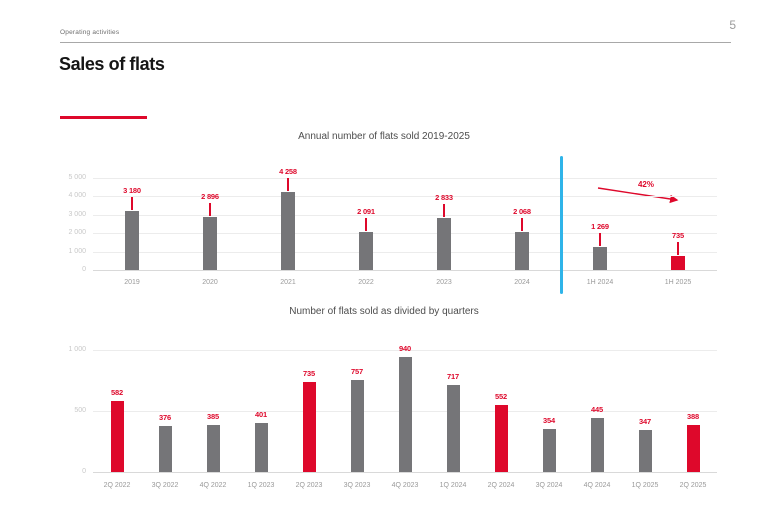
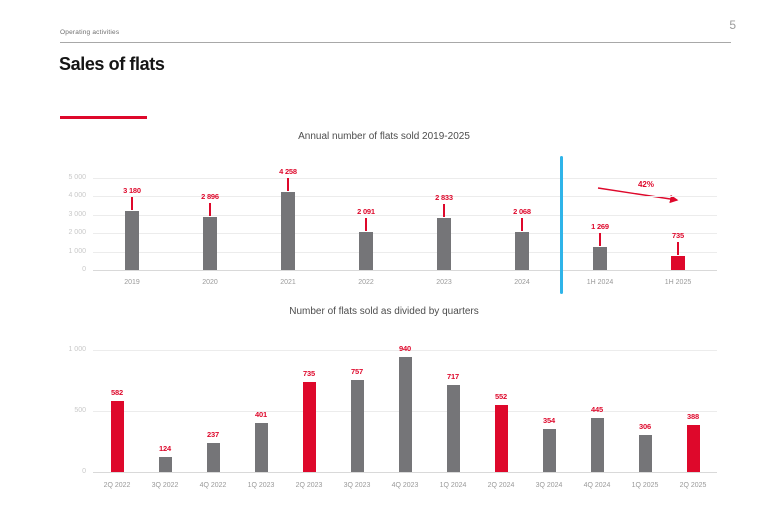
Number of flats sold as divided by quarters/3Q 2022: 376 -> 124
Number of flats sold as divided by quarters/4Q 2022: 385 -> 237
Number of flats sold as divided by quarters/1Q 2025: 347 -> 306
